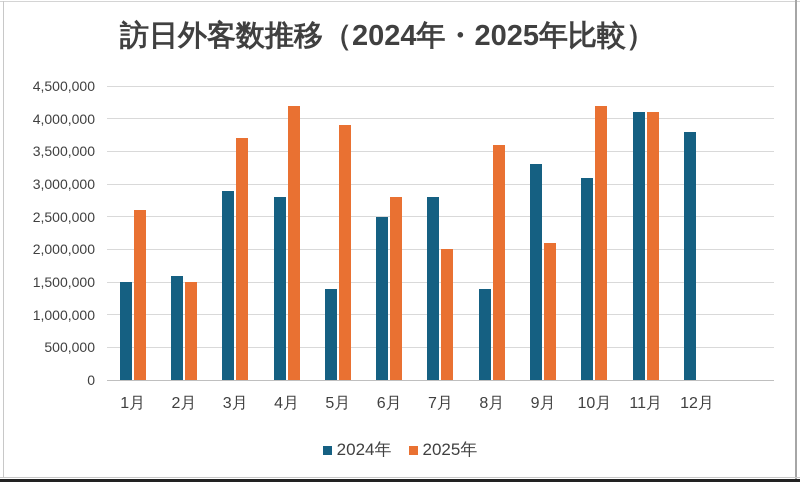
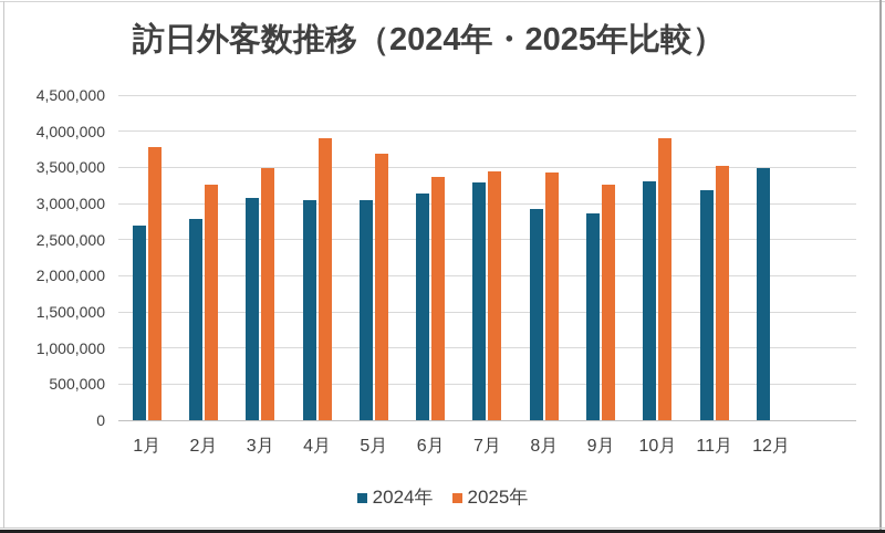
2024年/1月: 1500000 -> 2700000
2025年/1月: 2600000 -> 3800000
2024年/2月: 1600000 -> 2800000
2025年/2月: 1500000 -> 3300000
2024年/3月: 2900000 -> 3100000
2025年/3月: 3700000 -> 3500000
2024年/4月: 2800000 -> 3000000
2025年/4月: 4200000 -> 3900000
2024年/5月: 1400000 -> 3000000
2025年/5月: 3900000 -> 3700000
2024年/6月: 2500000 -> 3100000
2025年/6月: 2800000 -> 3400000
2024年/7月: 2800000 -> 3300000
2025年/7月: 2000000 -> 3400000
2024年/8月: 1400000 -> 2900000
2025年/8月: 3600000 -> 3400000
2024年/9月: 3300000 -> 2900000
2025年/9月: 2100000 -> 3300000
2024年/10月: 3100000 -> 3300000
2025年/10月: 4200000 -> 3900000
2024年/11月: 4100000 -> 3200000
2025年/11月: 4100000 -> 3500000
2024年/12月: 3800000 -> 3500000
